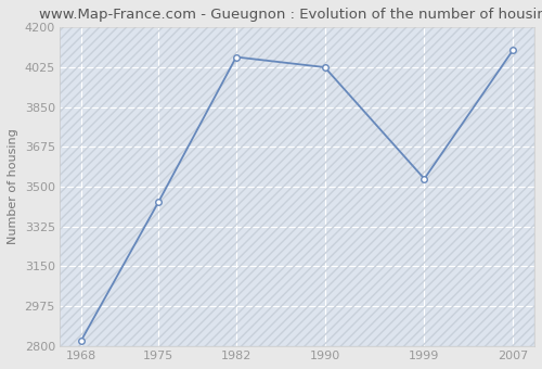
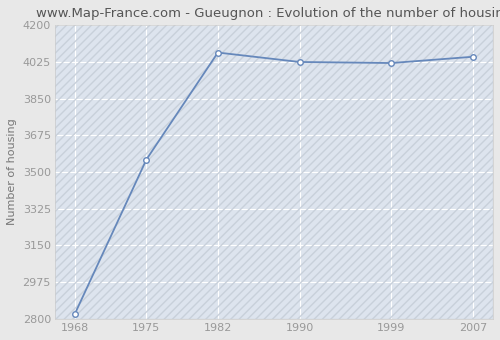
1975: 3435 -> 3560
1999: 3535 -> 4020
2007: 4100 -> 4050
